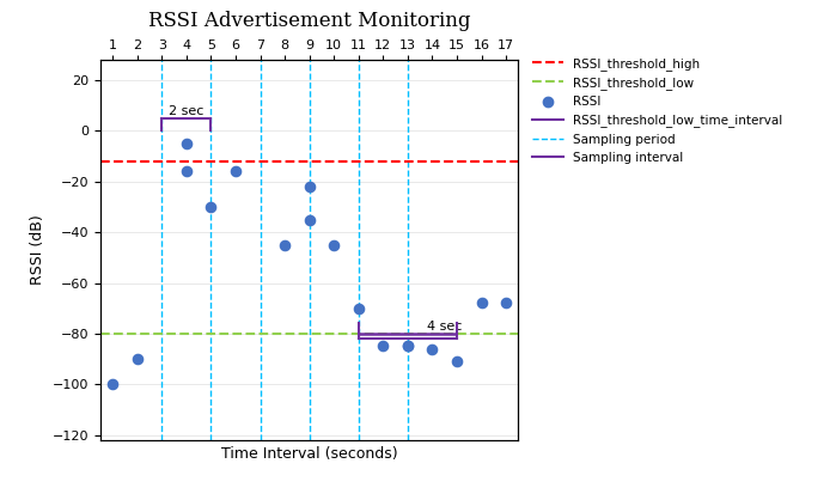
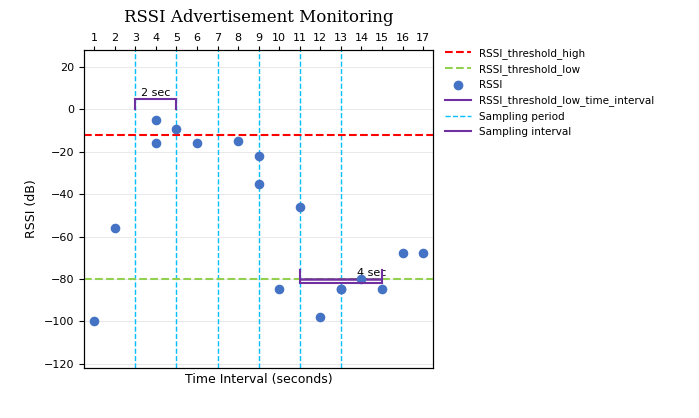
2: -90 -> -56
5: -30 -> -9
8: -45 -> -15
10: -45 -> -85
11: -70 -> -46
12: -85 -> -98
14: -86 -> -80
15: -91 -> -85
